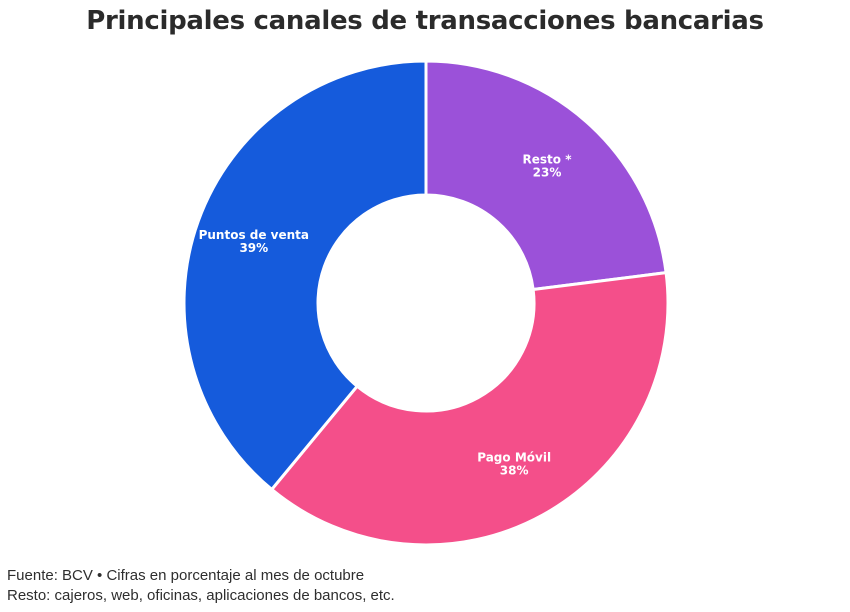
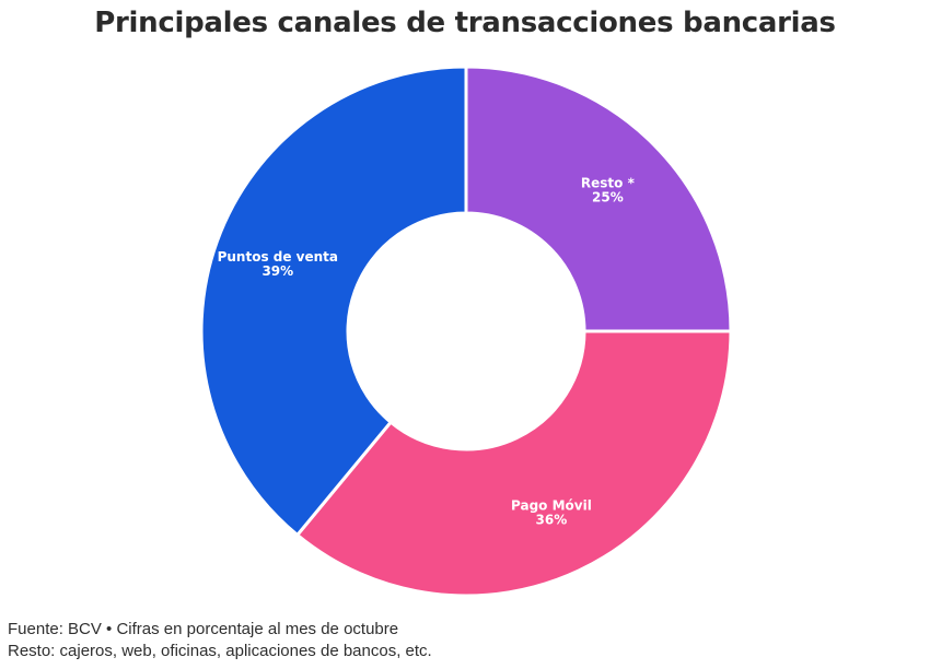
Resto *: 23% -> 25%
Pago Móvil: 38% -> 36%
